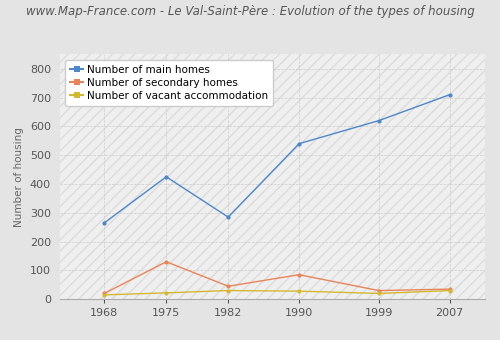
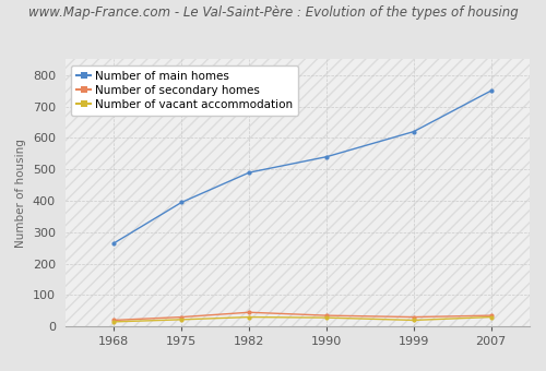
Number of main homes/1975: 425 -> 395
Number of secondary homes/1975: 130 -> 30
Number of main homes/1982: 285 -> 490
Number of secondary homes/1990: 85 -> 35
Number of main homes/2007: 710 -> 750
